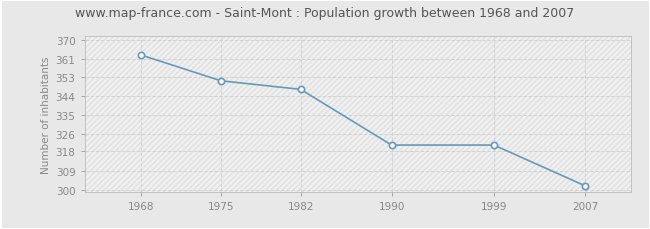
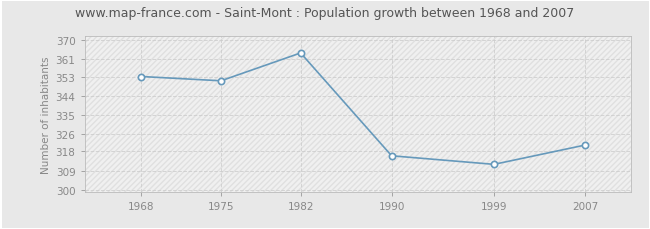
1968: 363 -> 353
1982: 347 -> 364
1990: 321 -> 316
1999: 321 -> 312
2007: 302 -> 321
